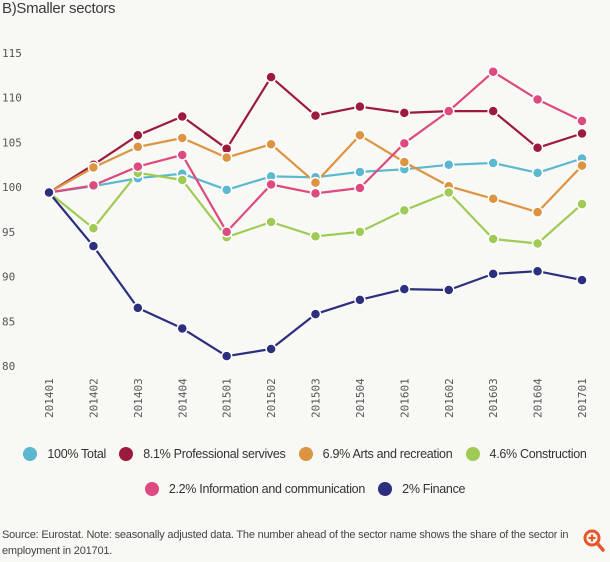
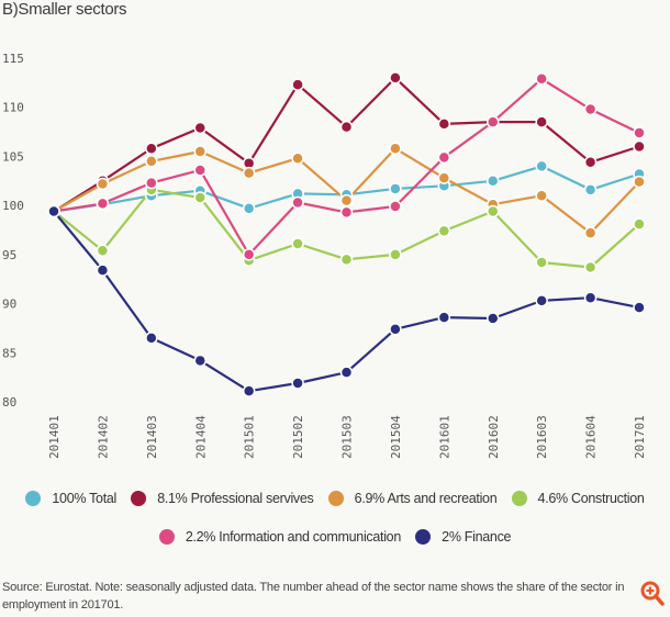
2% Finance/201503: 86 -> 83
8.1% Professional servives/201504: 109 -> 113
100% Total/201603: 103 -> 104
6.9% Arts and recreation/201603: 99 -> 101
